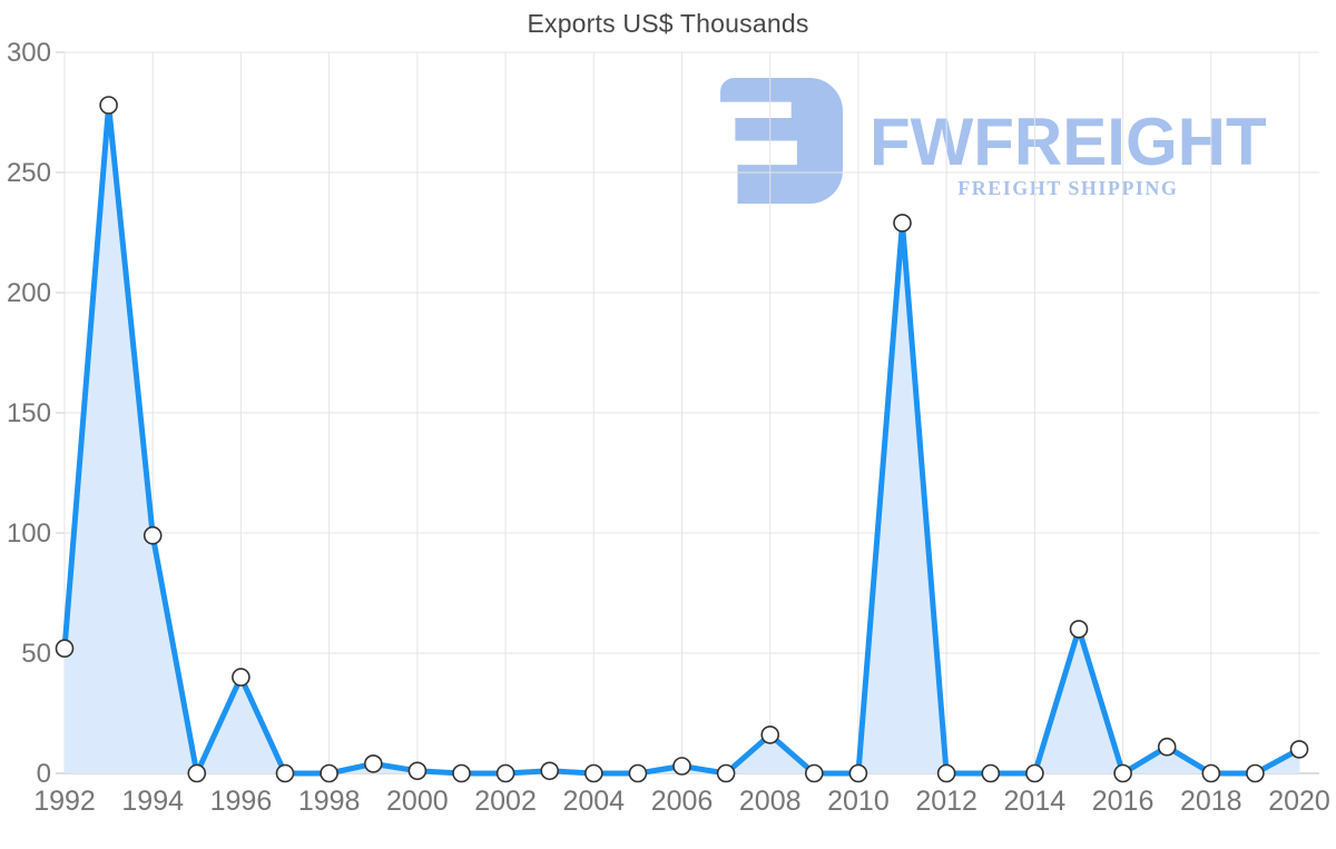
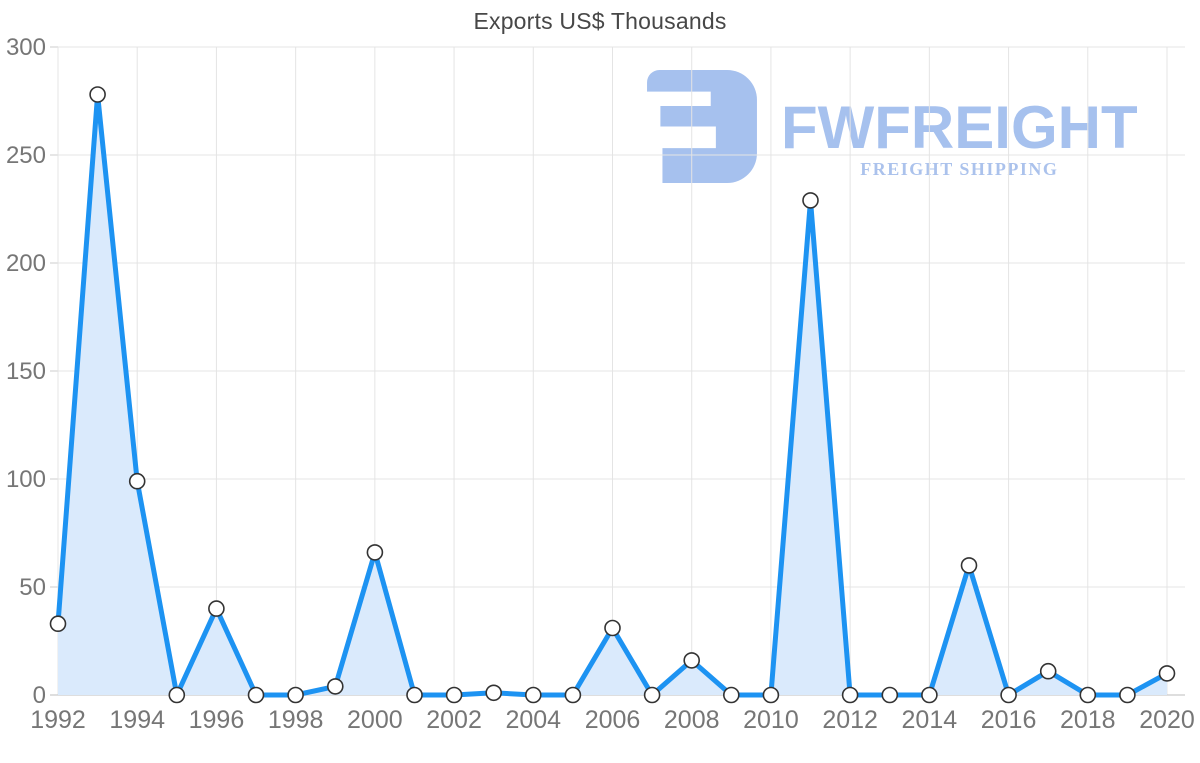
1992: 52 -> 33
2000: 1 -> 66
2006: 3 -> 31
